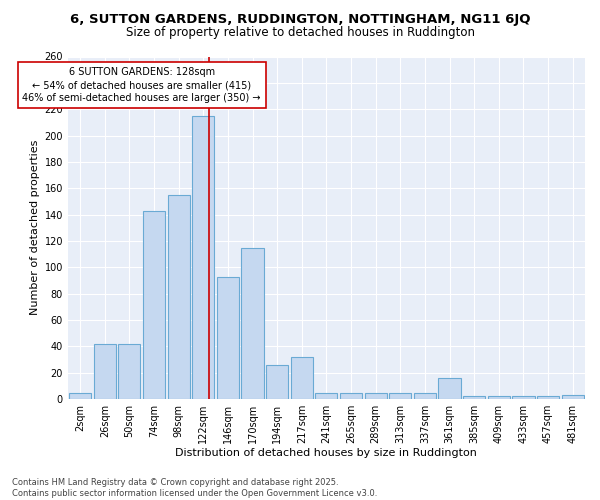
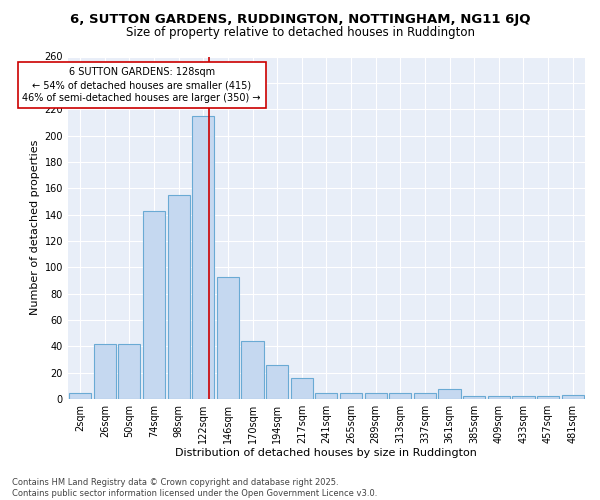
170sqm: 115 -> 44
217sqm: 32 -> 16
361sqm: 16 -> 8
